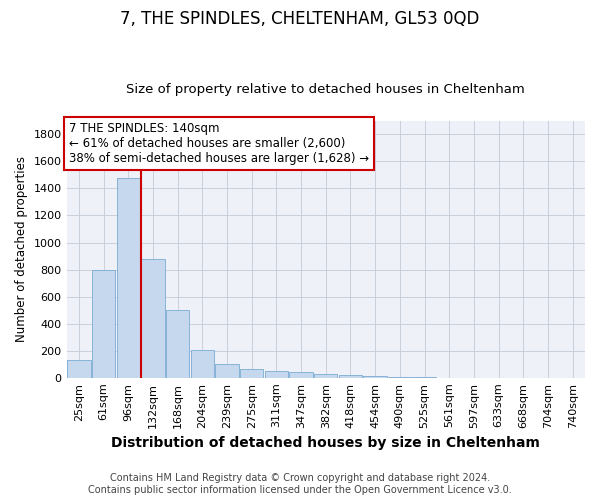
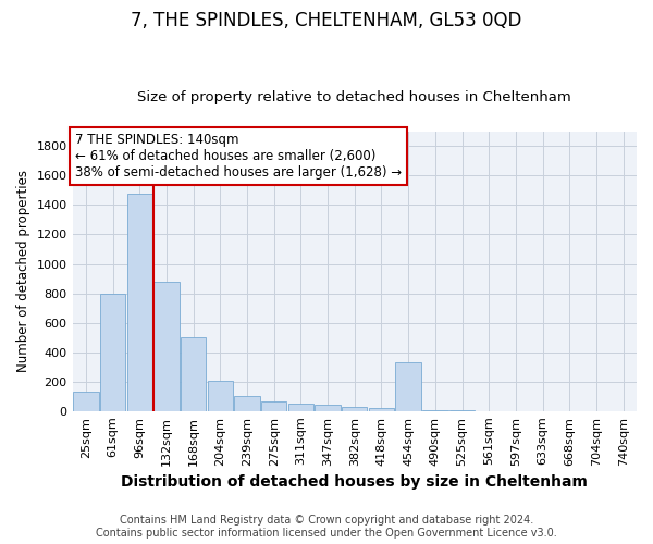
454sqm: 10 -> 330
